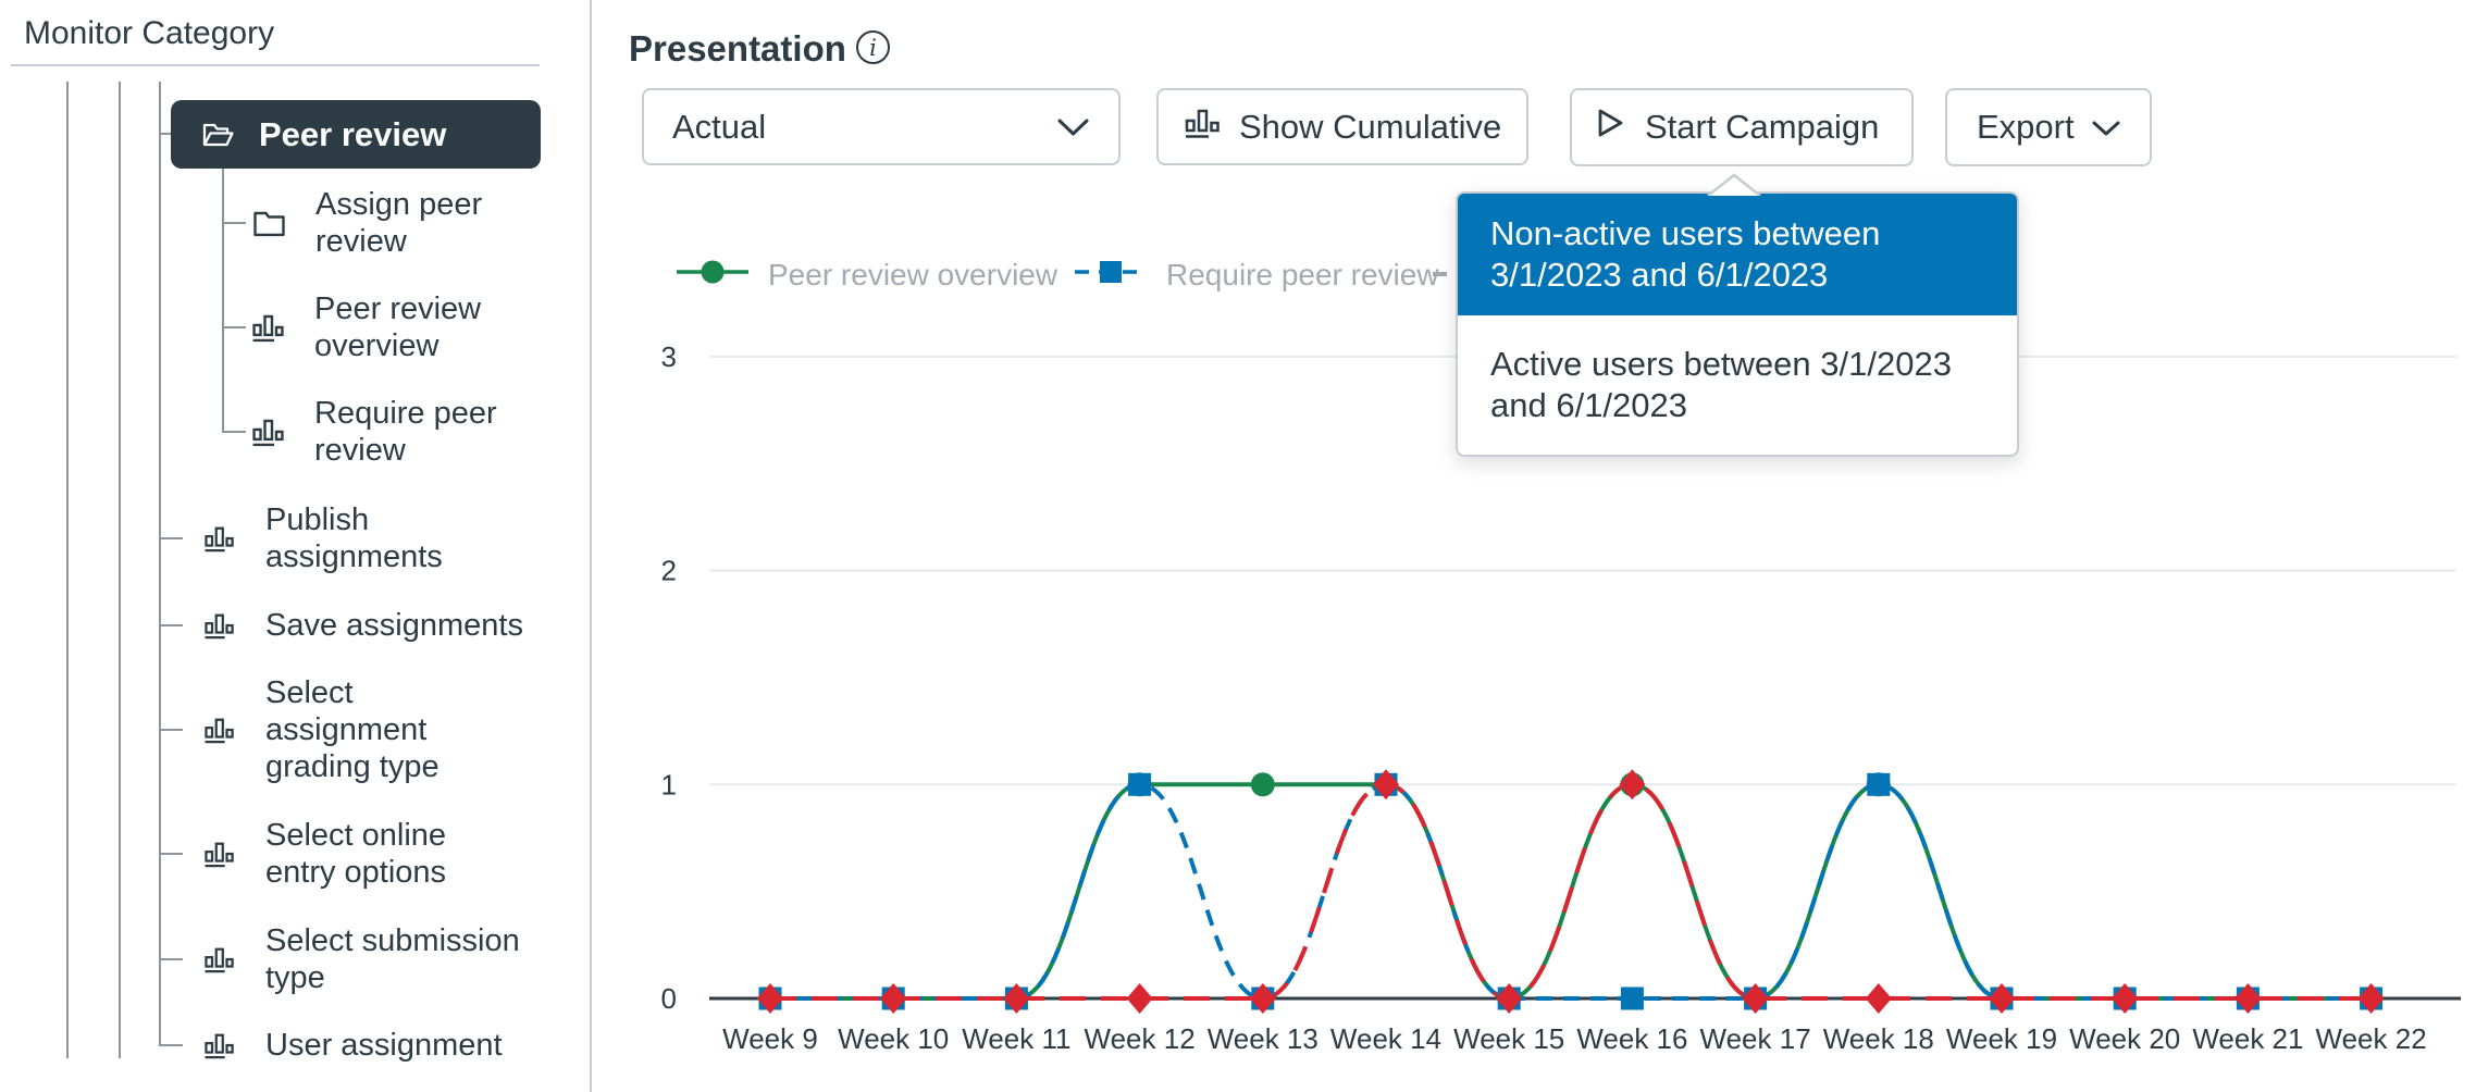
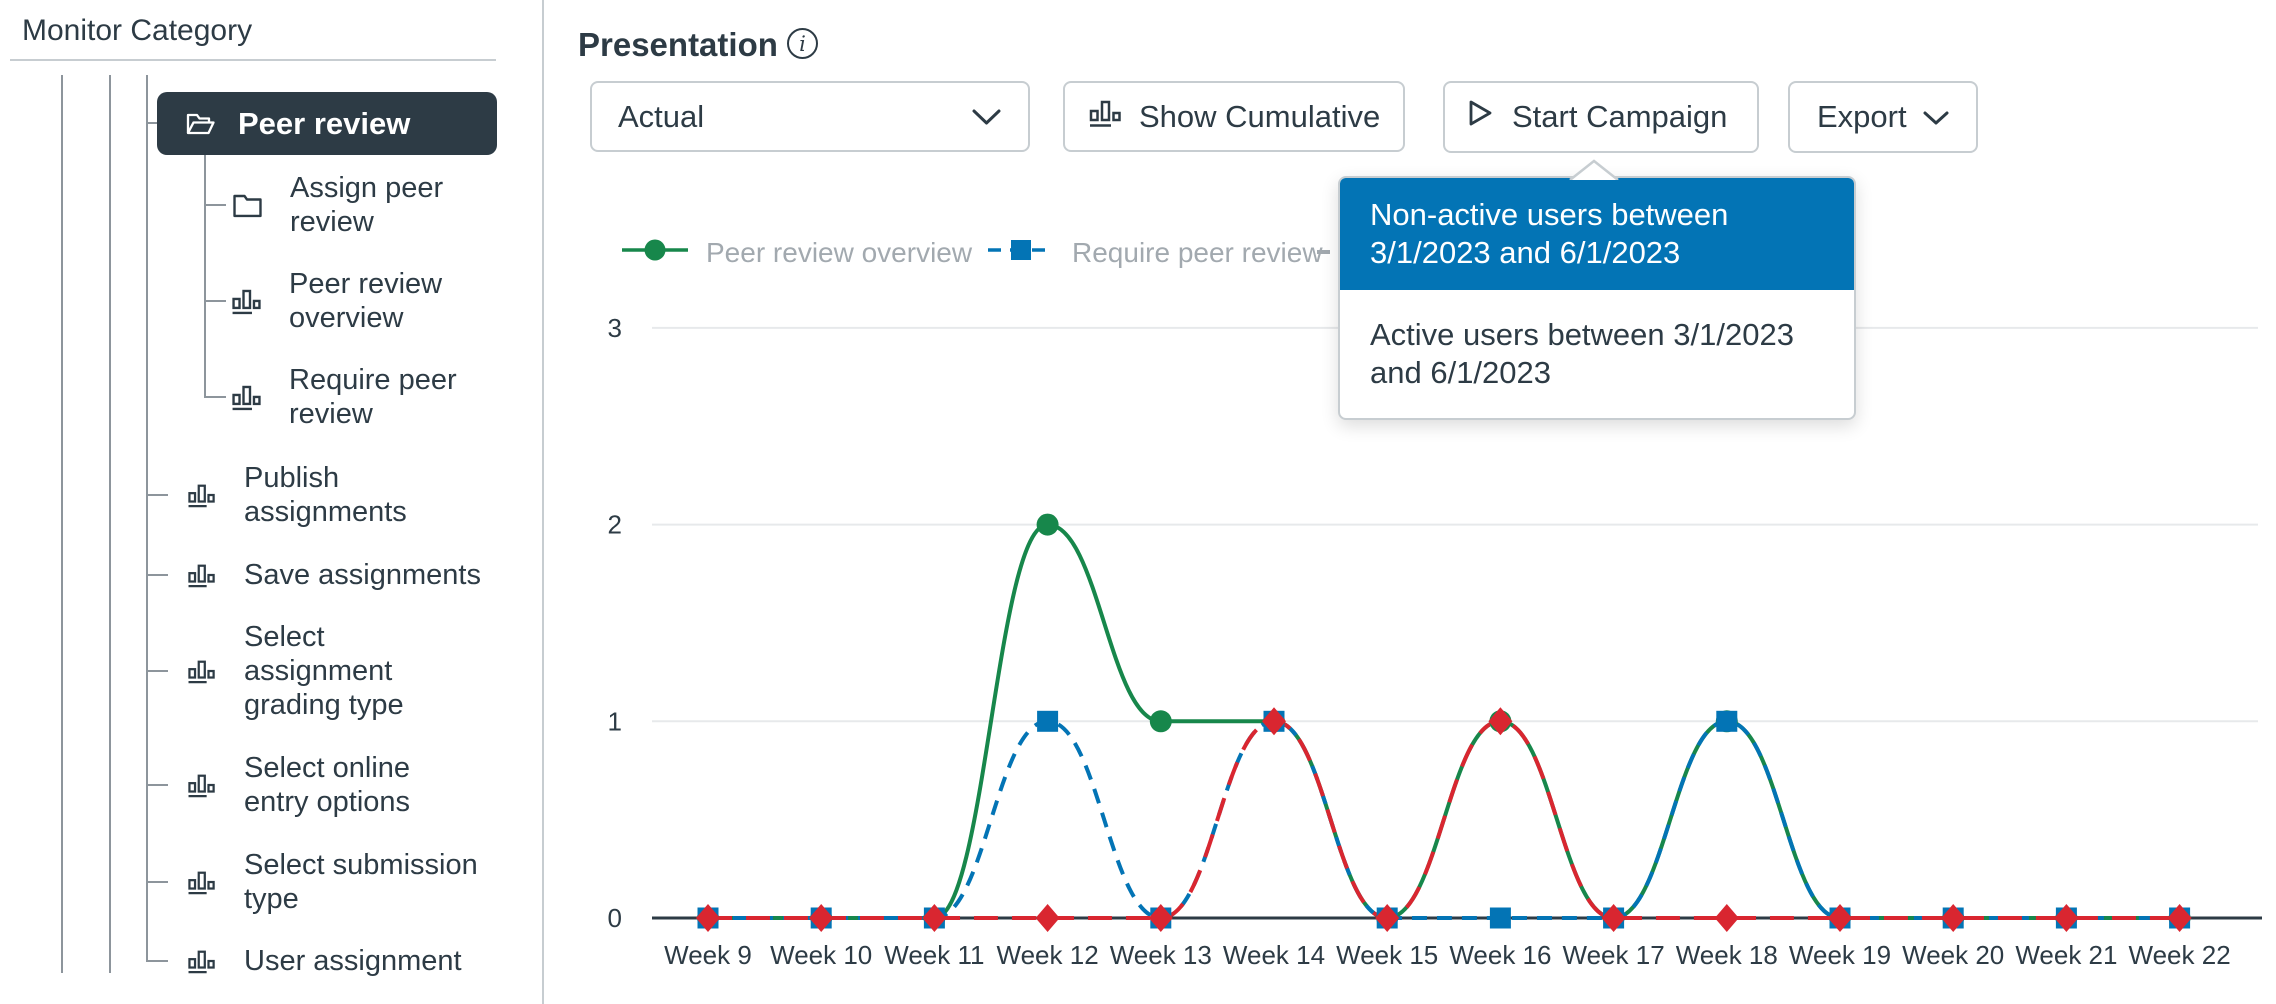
Peer review overview/Week 12: 1 -> 2
